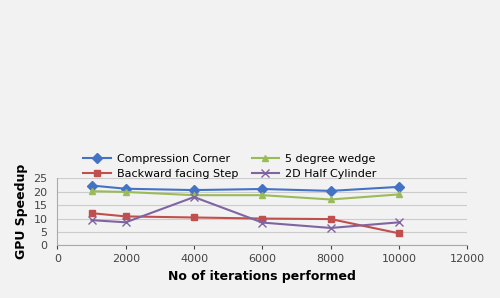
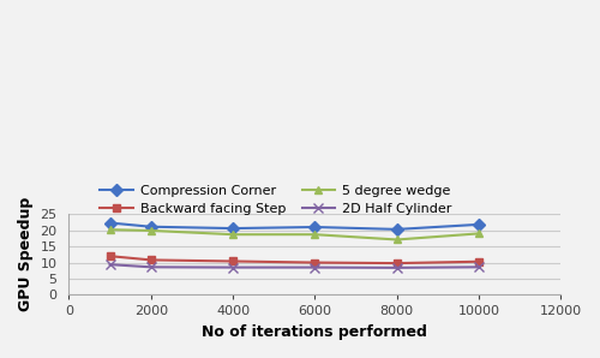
2D Half Cylinder/4000: 18.0 -> 8.5
2D Half Cylinder/8000: 6.5 -> 8.4
Backward facing Step/10000: 4.5 -> 10.3
